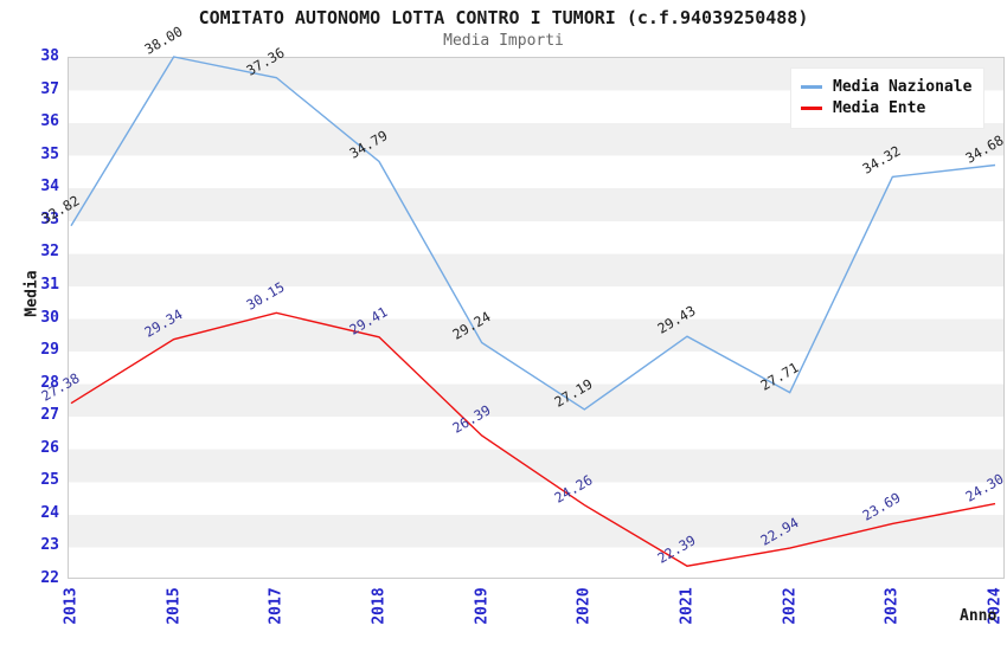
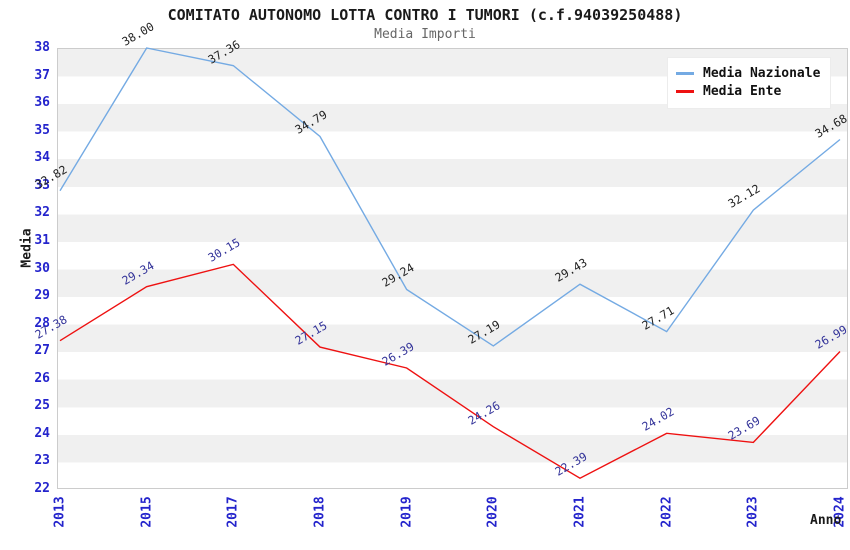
Media Ente/2018: 29.41 -> 27.15
Media Ente/2022: 22.94 -> 24.02
Media Nazionale/2023: 34.32 -> 32.12
Media Ente/2024: 24.30 -> 26.99
